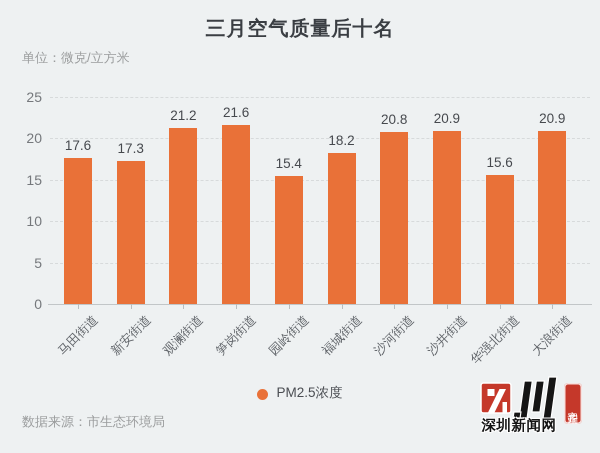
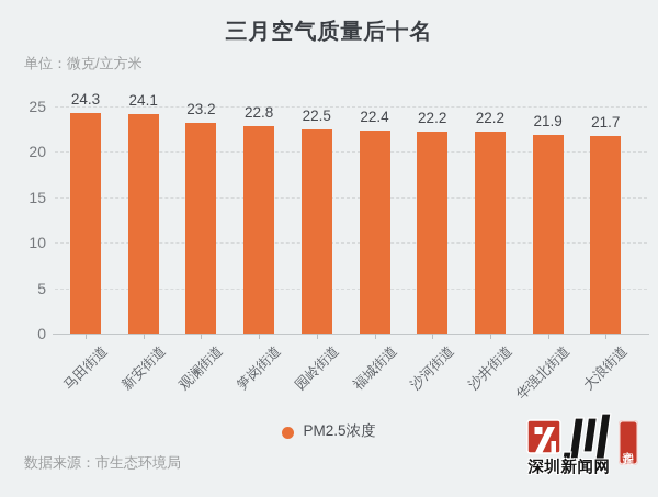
马田街道: 17.6 -> 24.3
新安街道: 17.3 -> 24.1
观澜街道: 21.2 -> 23.2
笋岗街道: 21.6 -> 22.8
园岭街道: 15.4 -> 22.5
福城街道: 18.2 -> 22.4
沙河街道: 20.8 -> 22.2
沙井街道: 20.9 -> 22.2
华强北街道: 15.6 -> 21.9
大浪街道: 20.9 -> 21.7
